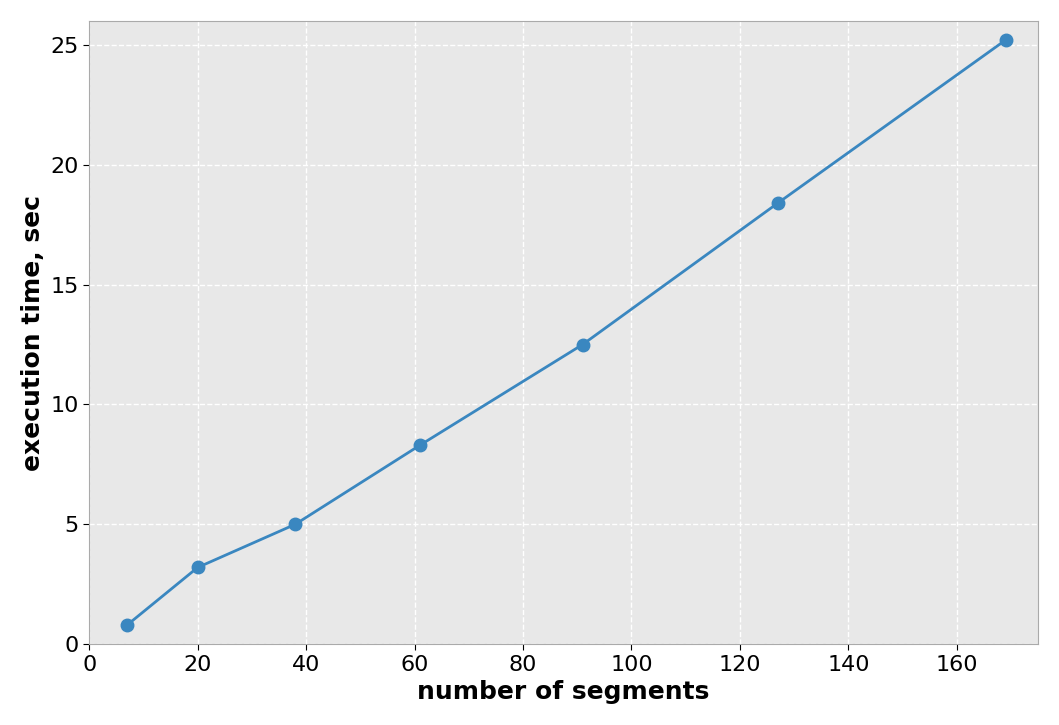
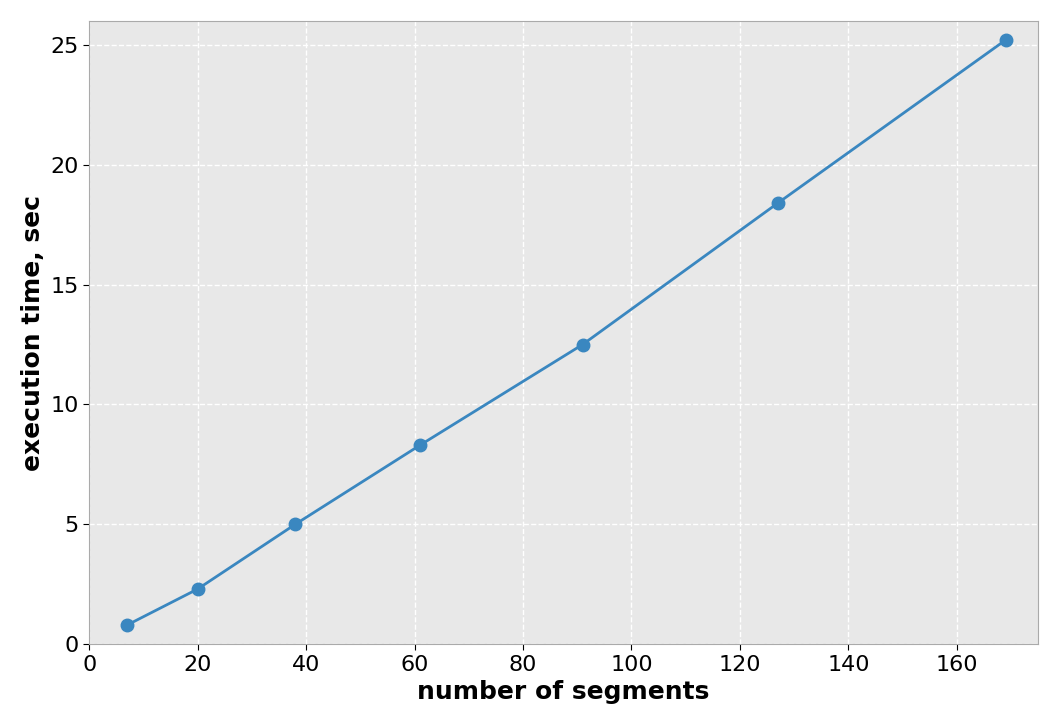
20: 3.2 -> 2.3
